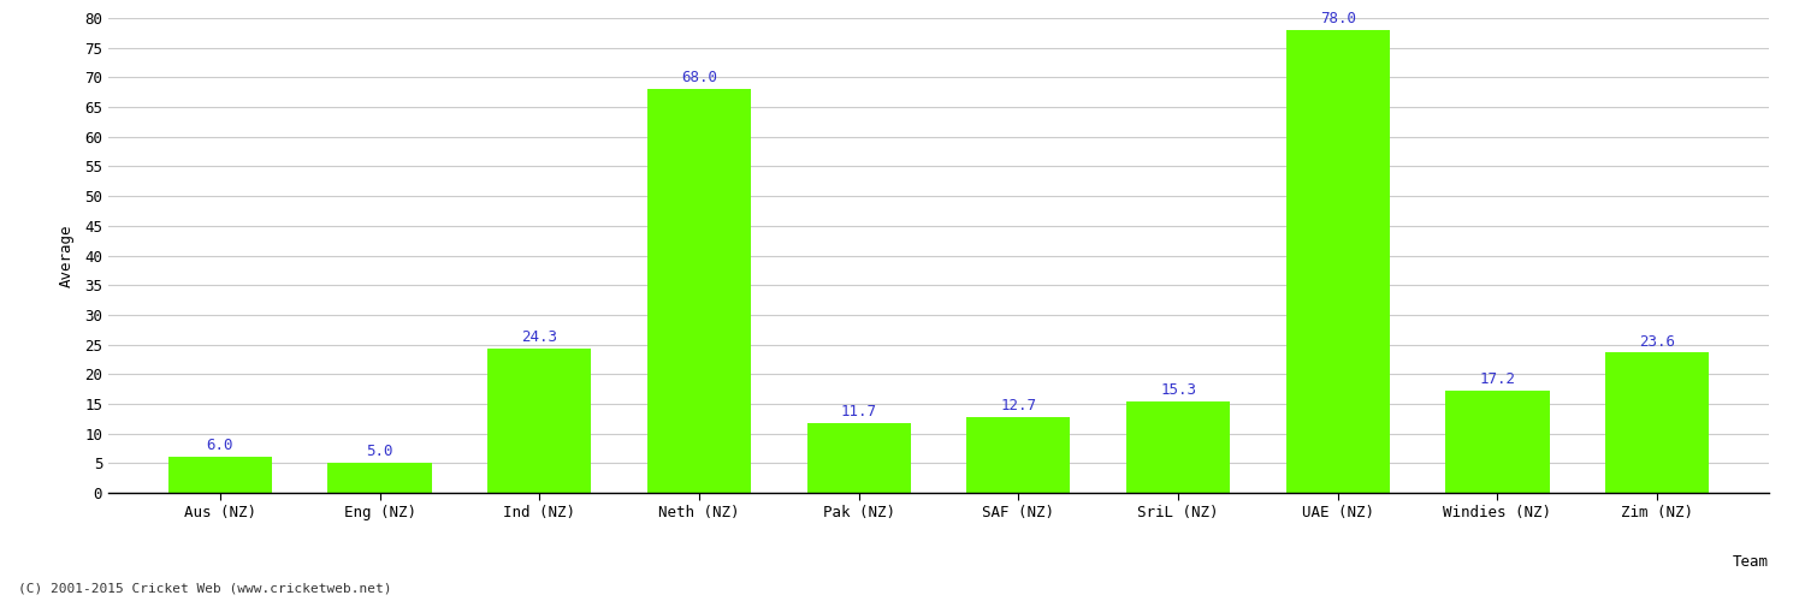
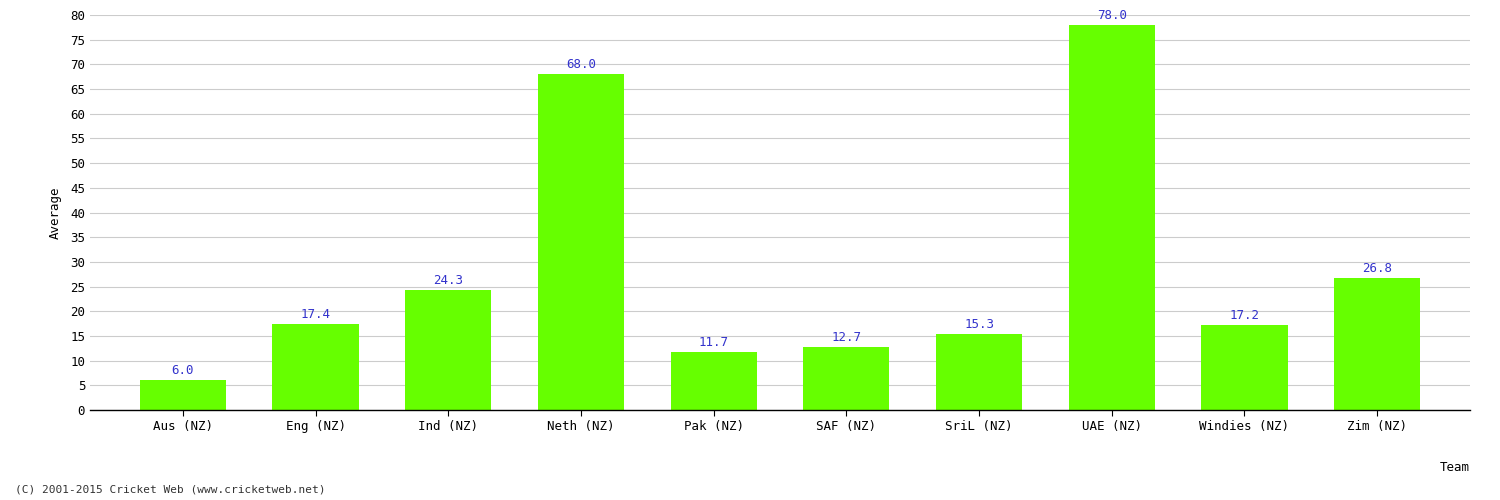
Eng (NZ): 5.0 -> 17.4
Zim (NZ): 23.6 -> 26.8
